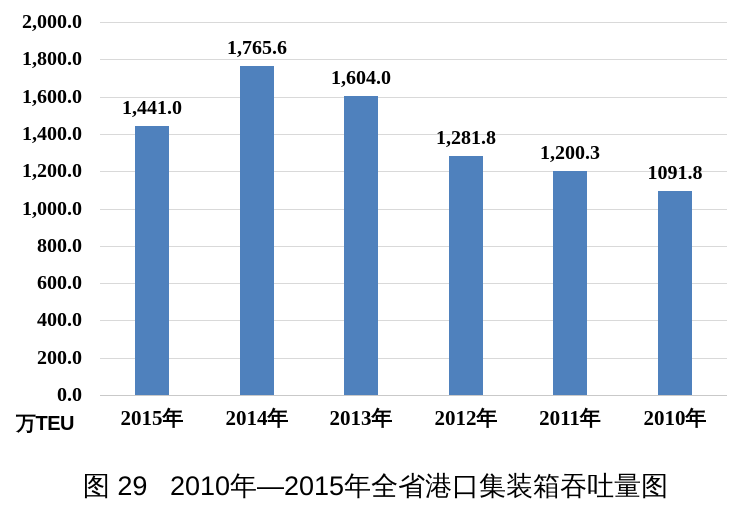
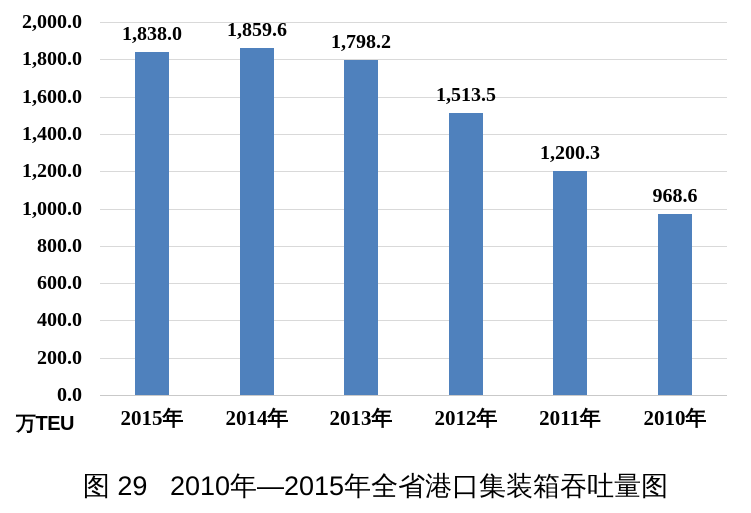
2015年: 1,441.0 -> 1,838.0
2014年: 1,765.6 -> 1,859.6
2013年: 1,604.0 -> 1,798.2
2012年: 1,281.8 -> 1,513.5
2010年: 1091.8 -> 968.6
